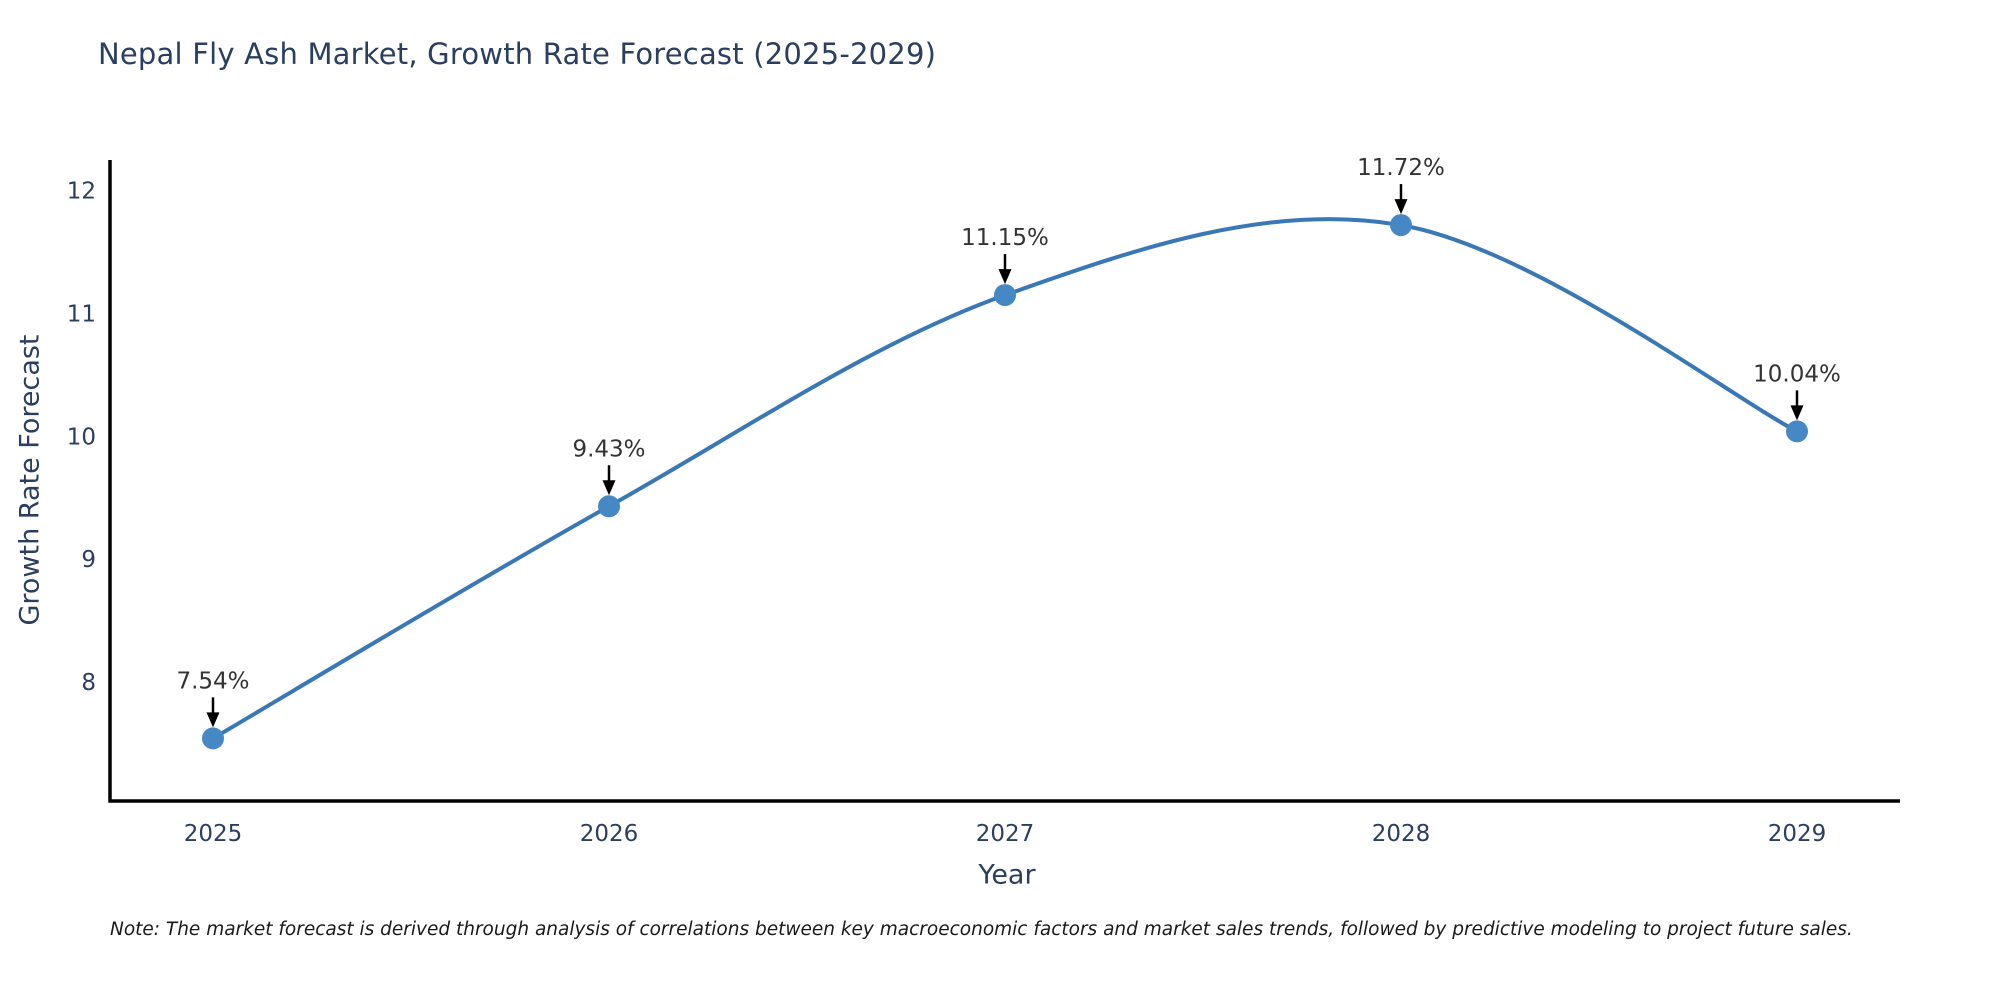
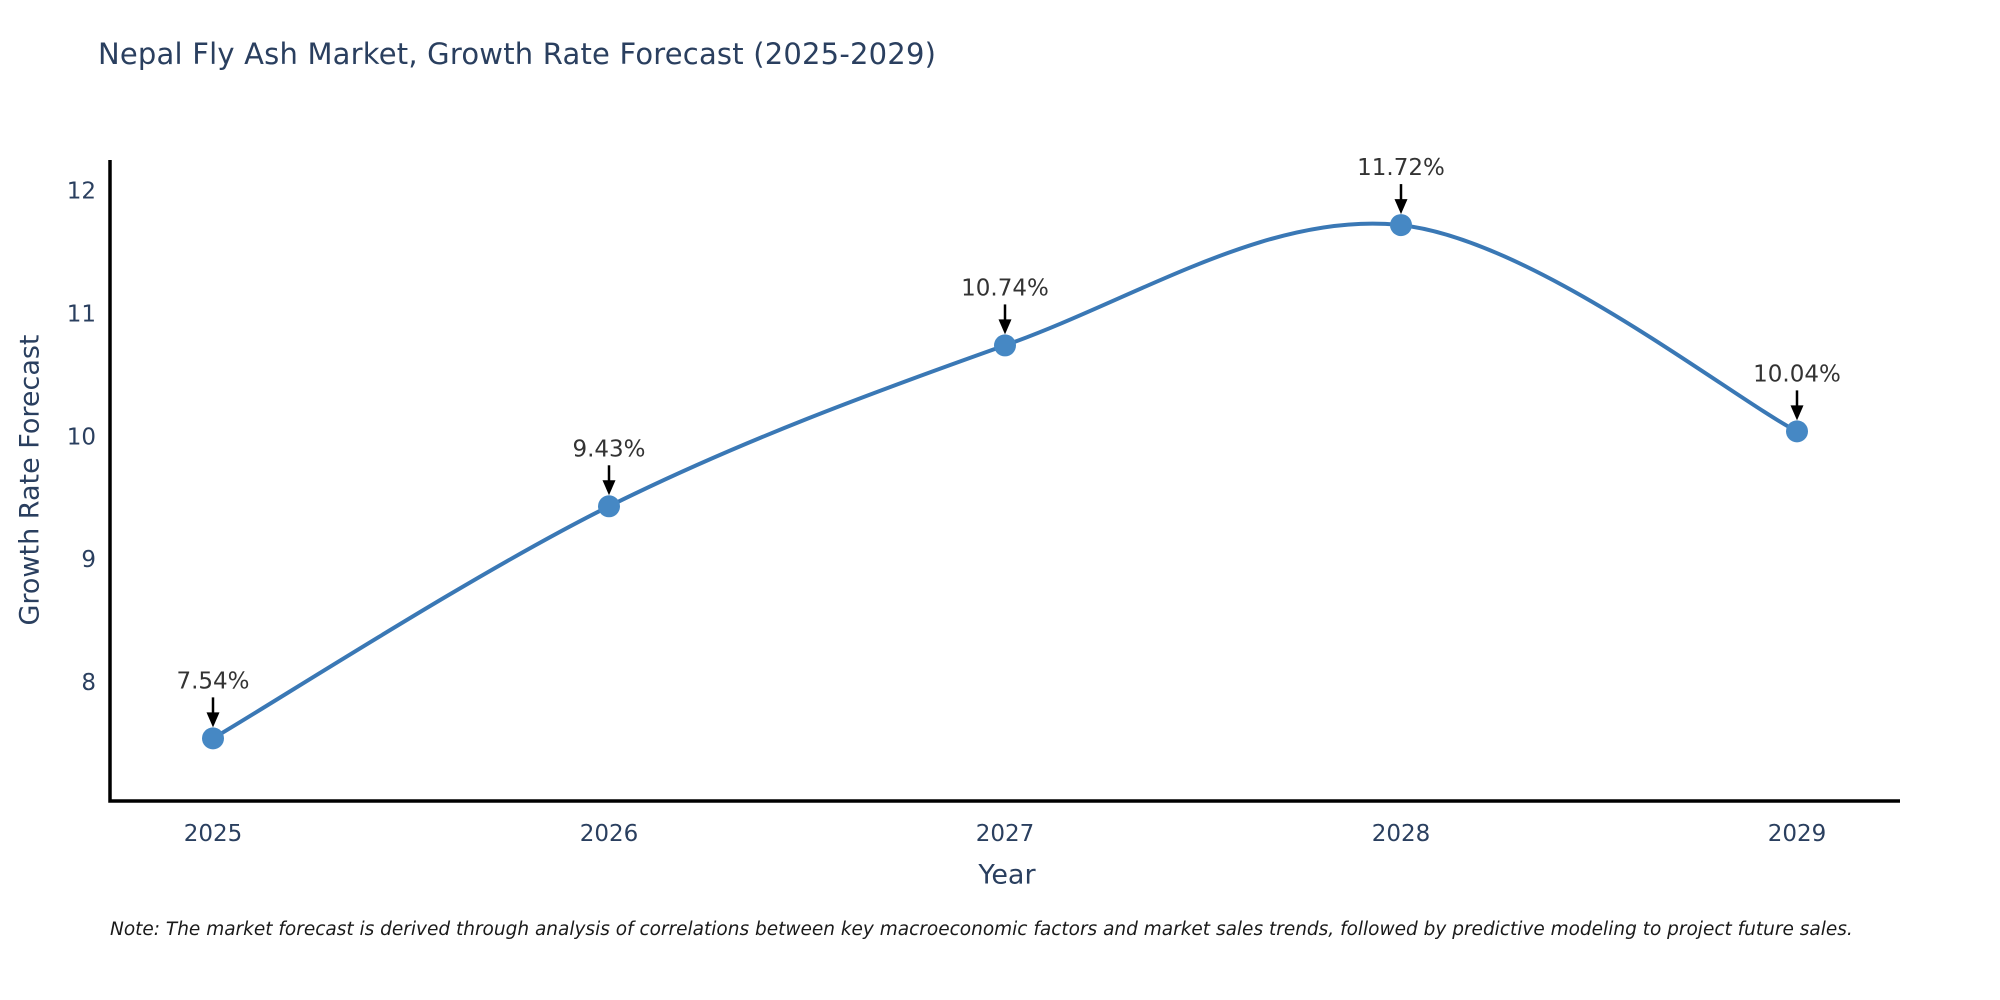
2027: 11.15% -> 10.74%
